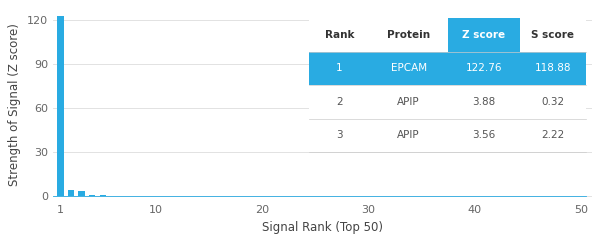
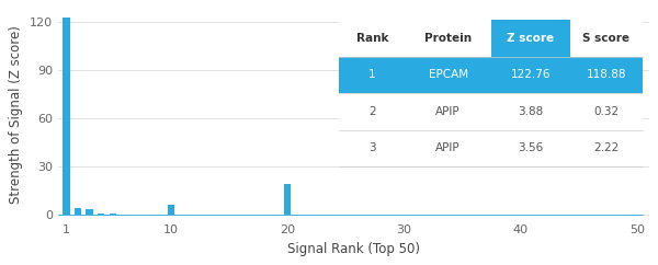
10: 0 -> 6
20: 0 -> 19
